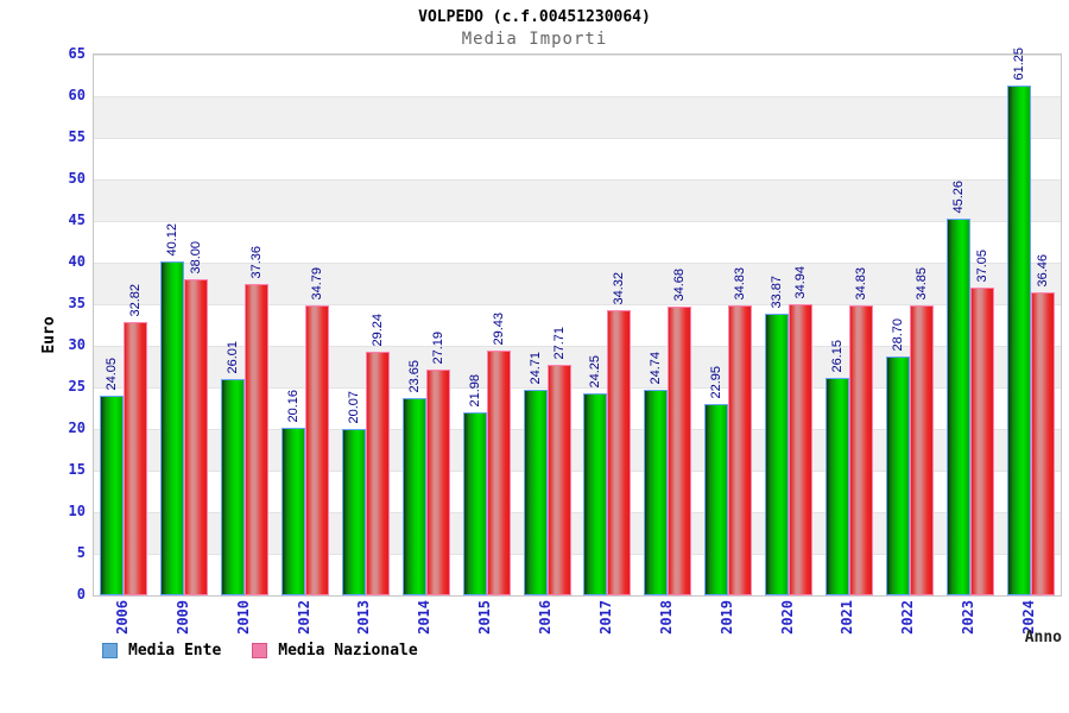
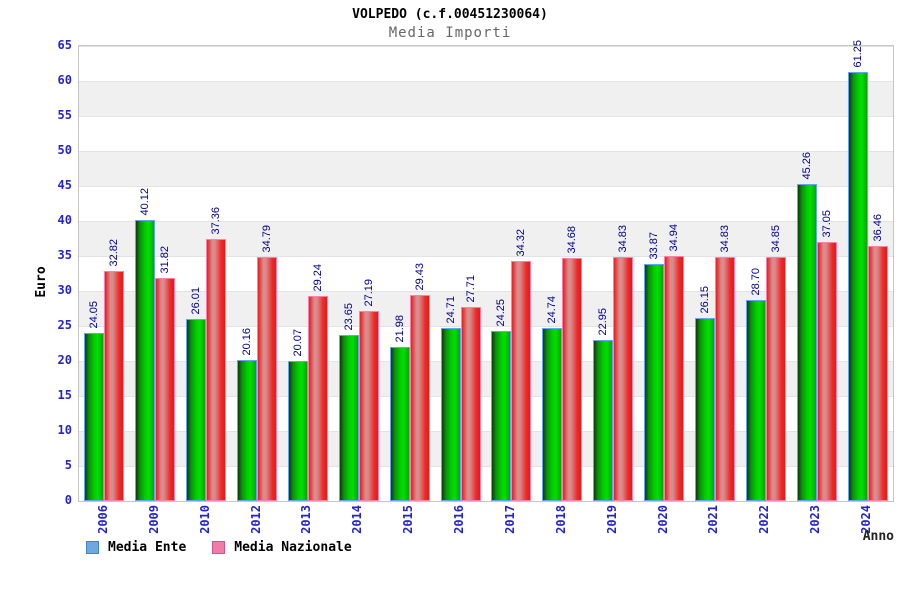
Media Nazionale/2009: 38.00 -> 31.82
